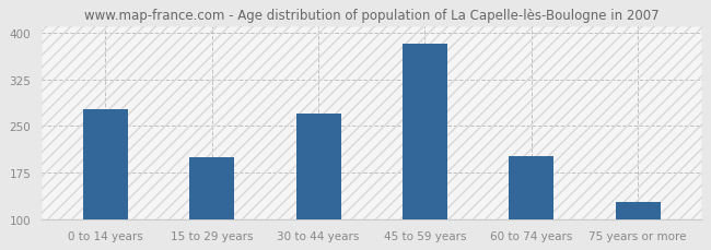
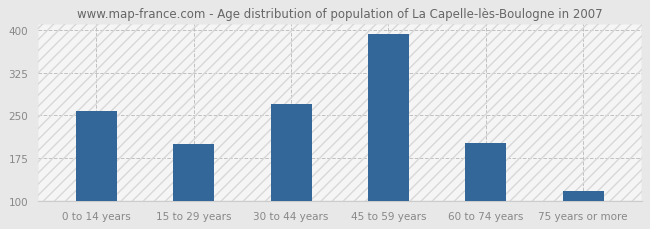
0 to 14 years: 278 -> 257
45 to 59 years: 382 -> 393
75 years or more: 128 -> 118
